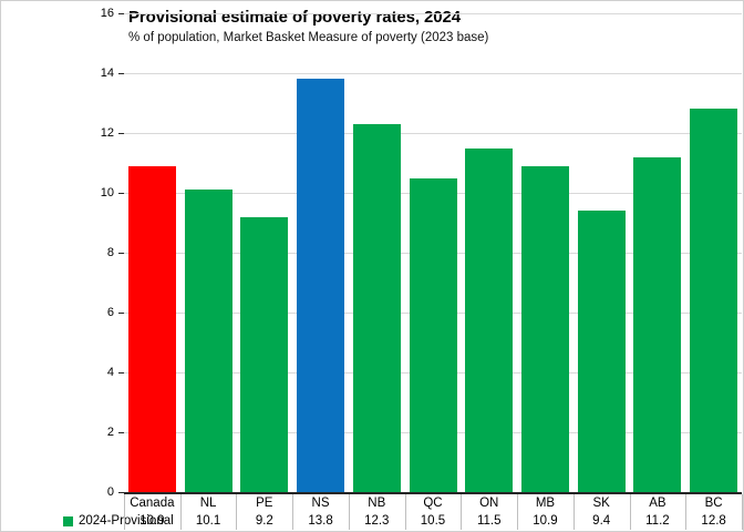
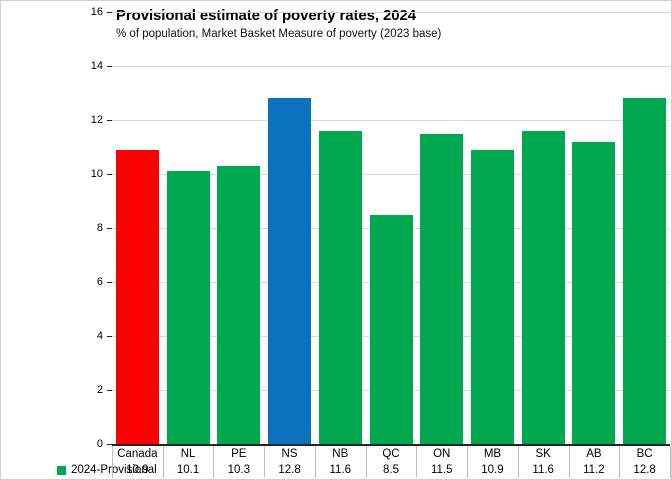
PE: 9.2 -> 10.3
NS: 13.8 -> 12.8
NB: 12.3 -> 11.6
QC: 10.5 -> 8.5
SK: 9.4 -> 11.6
